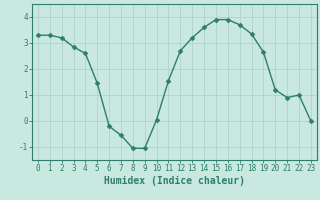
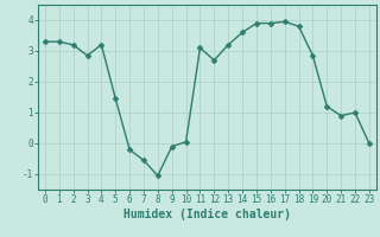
4: 2.60 -> 3.20
9: -1.05 -> -0.10
11: 1.55 -> 3.10
17: 3.70 -> 3.95
18: 3.35 -> 3.80
19: 2.65 -> 2.85
